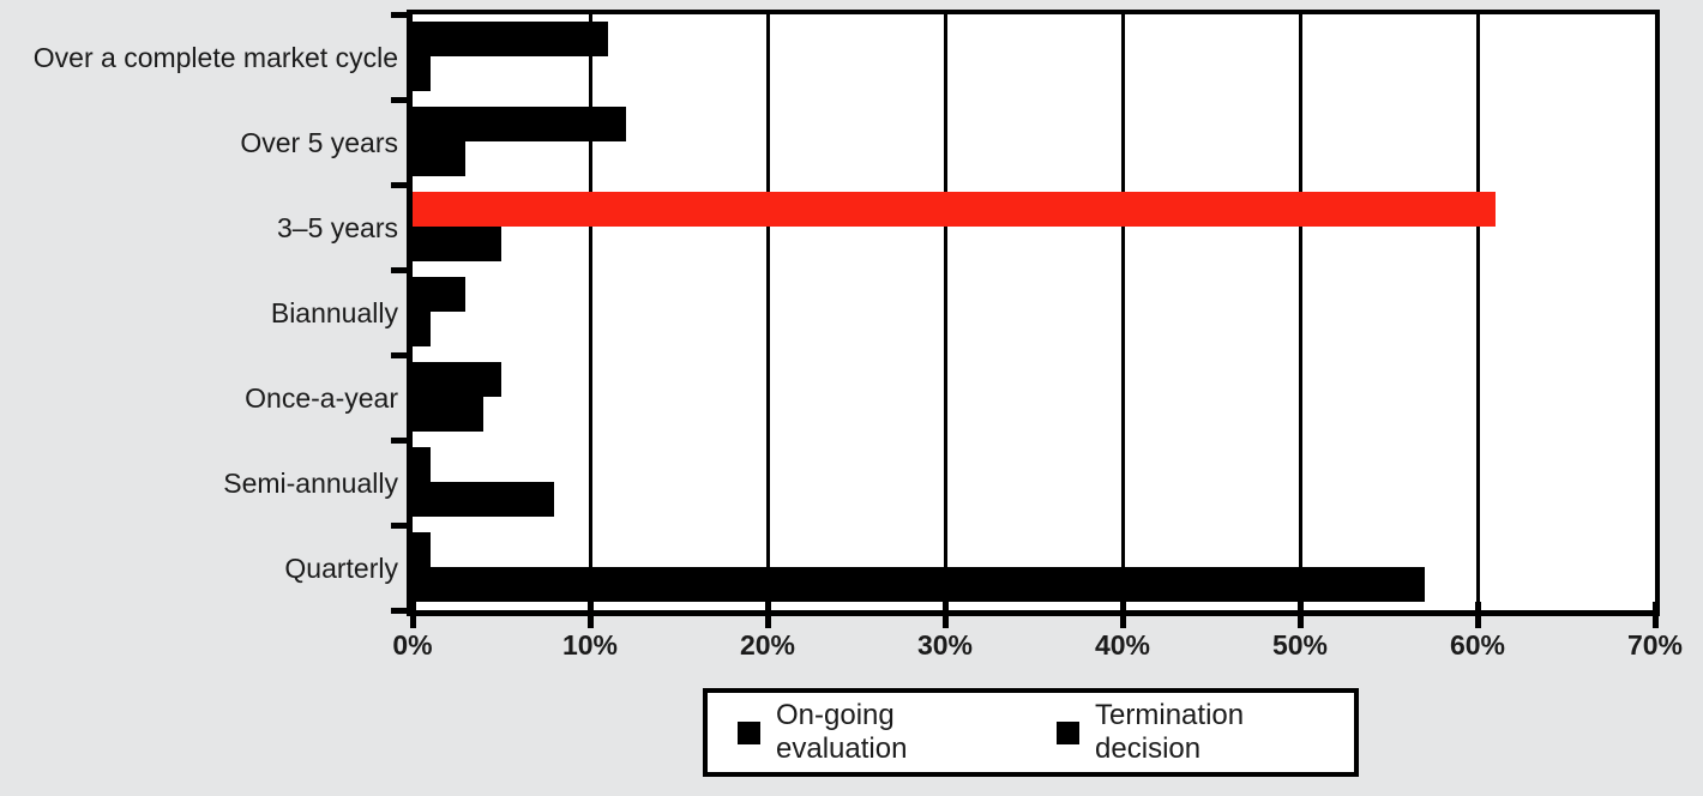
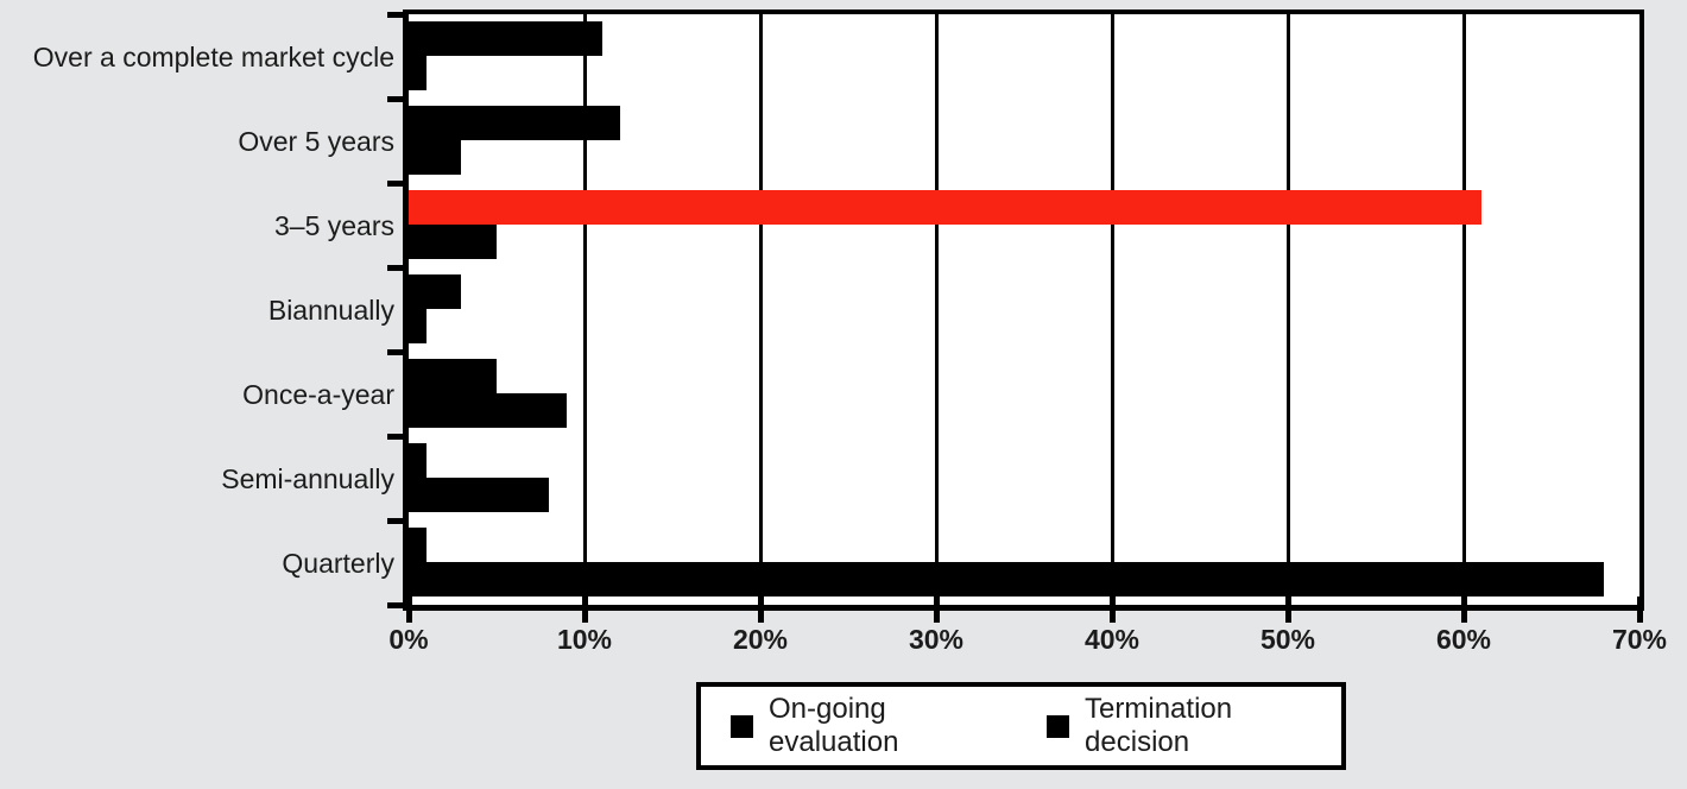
Termination decision/Once-a-year: 4% -> 9%
Termination decision/Quarterly: 57% -> 68%
